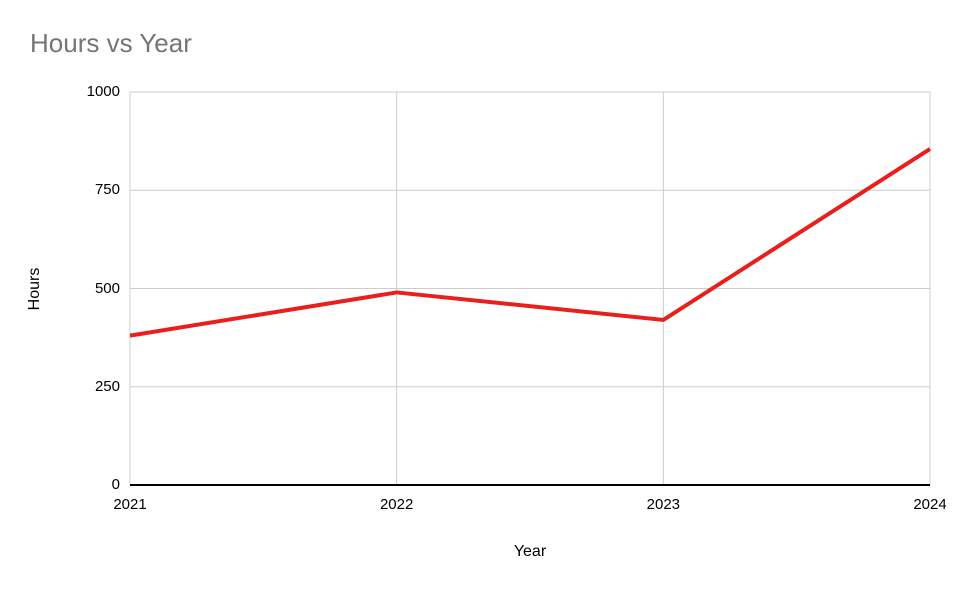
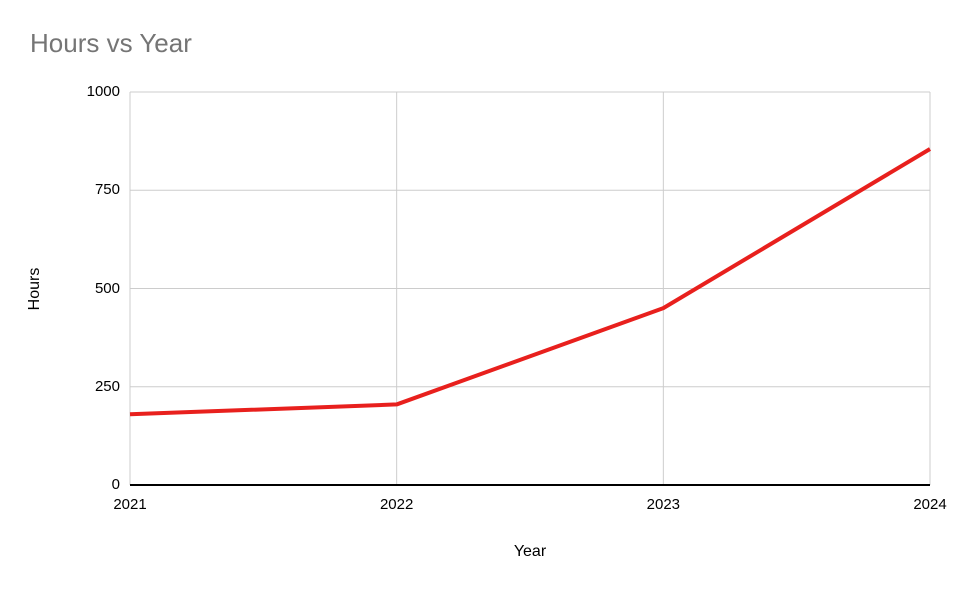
2021: 380 -> 180
2022: 490 -> 200
2023: 420 -> 450
